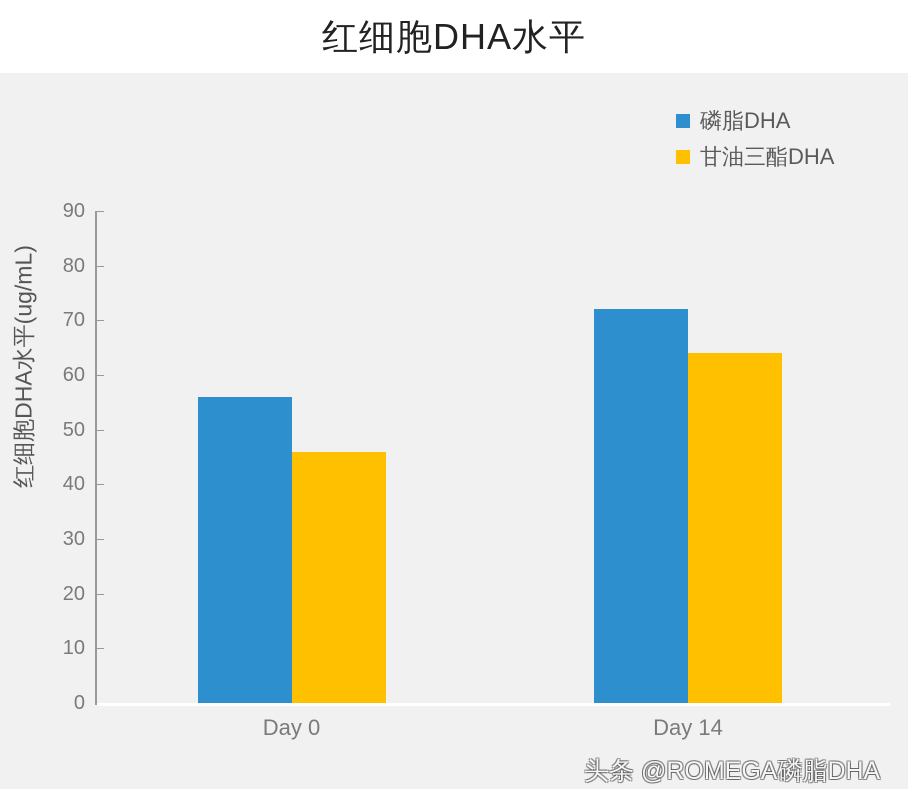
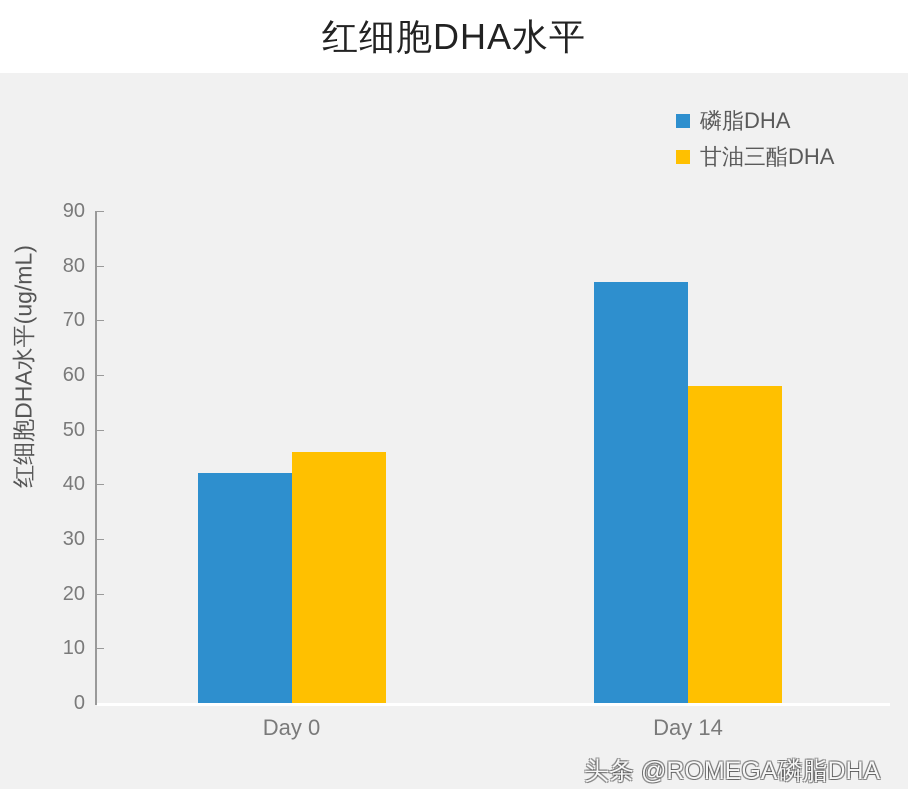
磷脂DHA/Day 0: 56 -> 42
磷脂DHA/Day 14: 72 -> 77
甘油三酯DHA/Day 14: 64 -> 58
